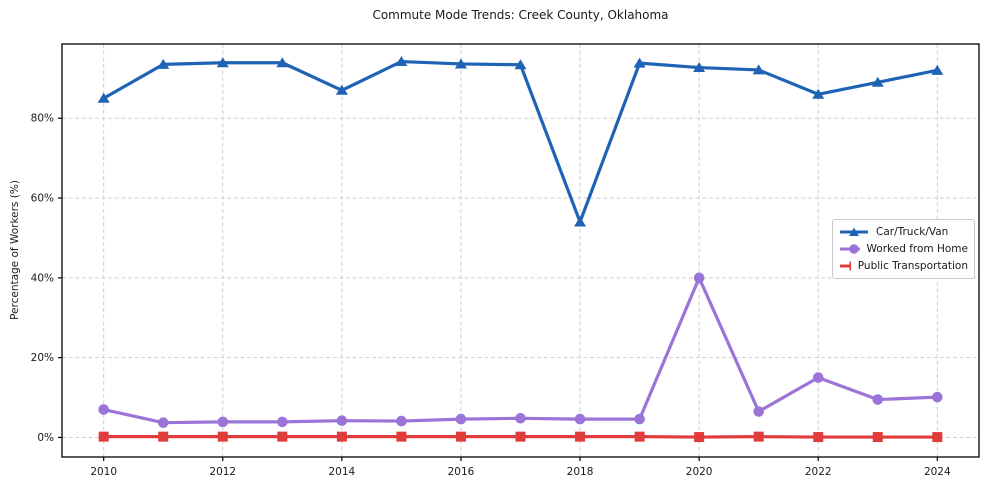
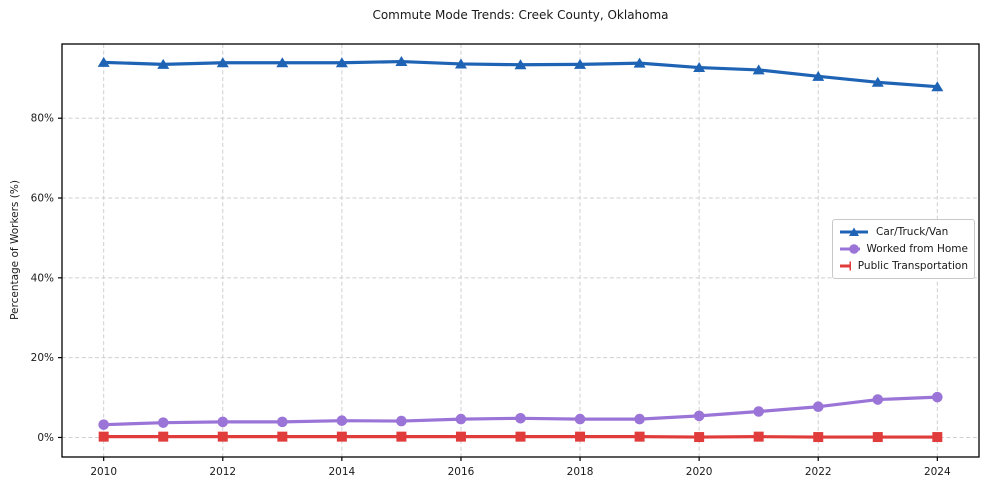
Car/Truck/Van/2010: 85% -> 94%
Worked from Home/2010: 7% -> 3%
Car/Truck/Van/2014: 87% -> 94%
Car/Truck/Van/2018: 54% -> 94%
Worked from Home/2020: 40% -> 5%
Car/Truck/Van/2022: 86% -> 90%
Worked from Home/2022: 15% -> 8%
Car/Truck/Van/2024: 92% -> 88%
